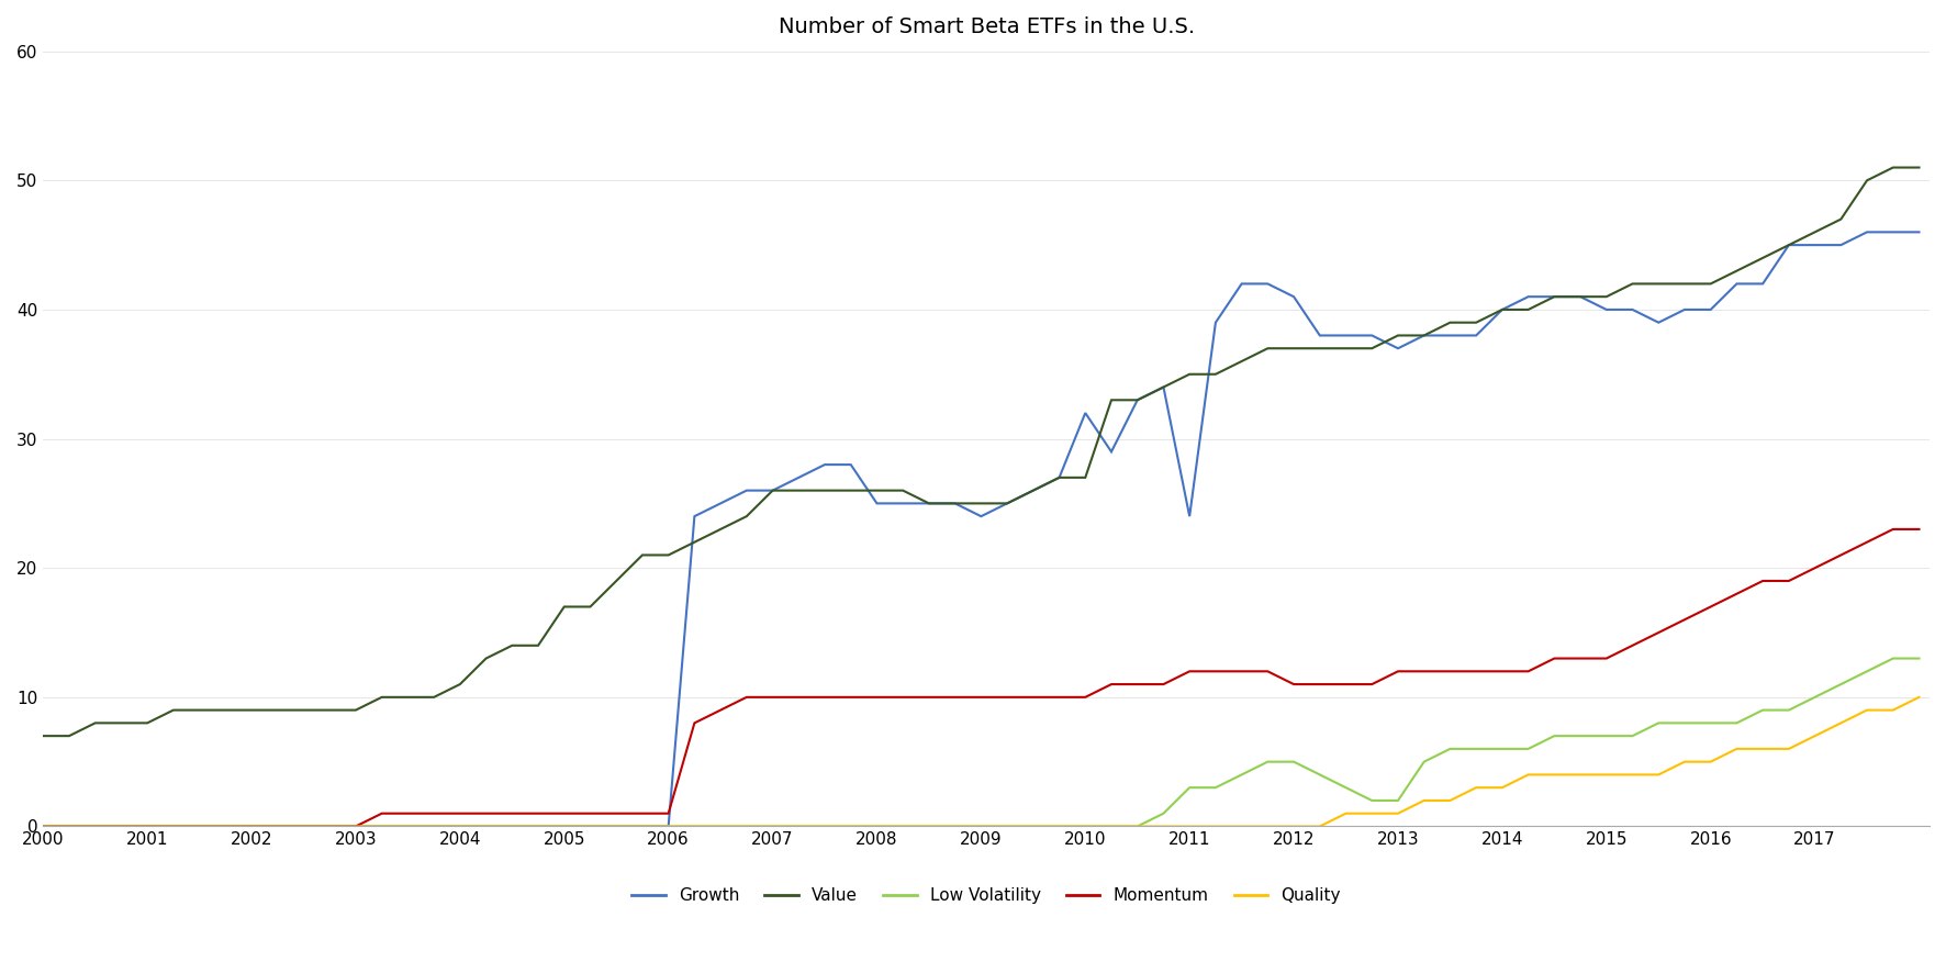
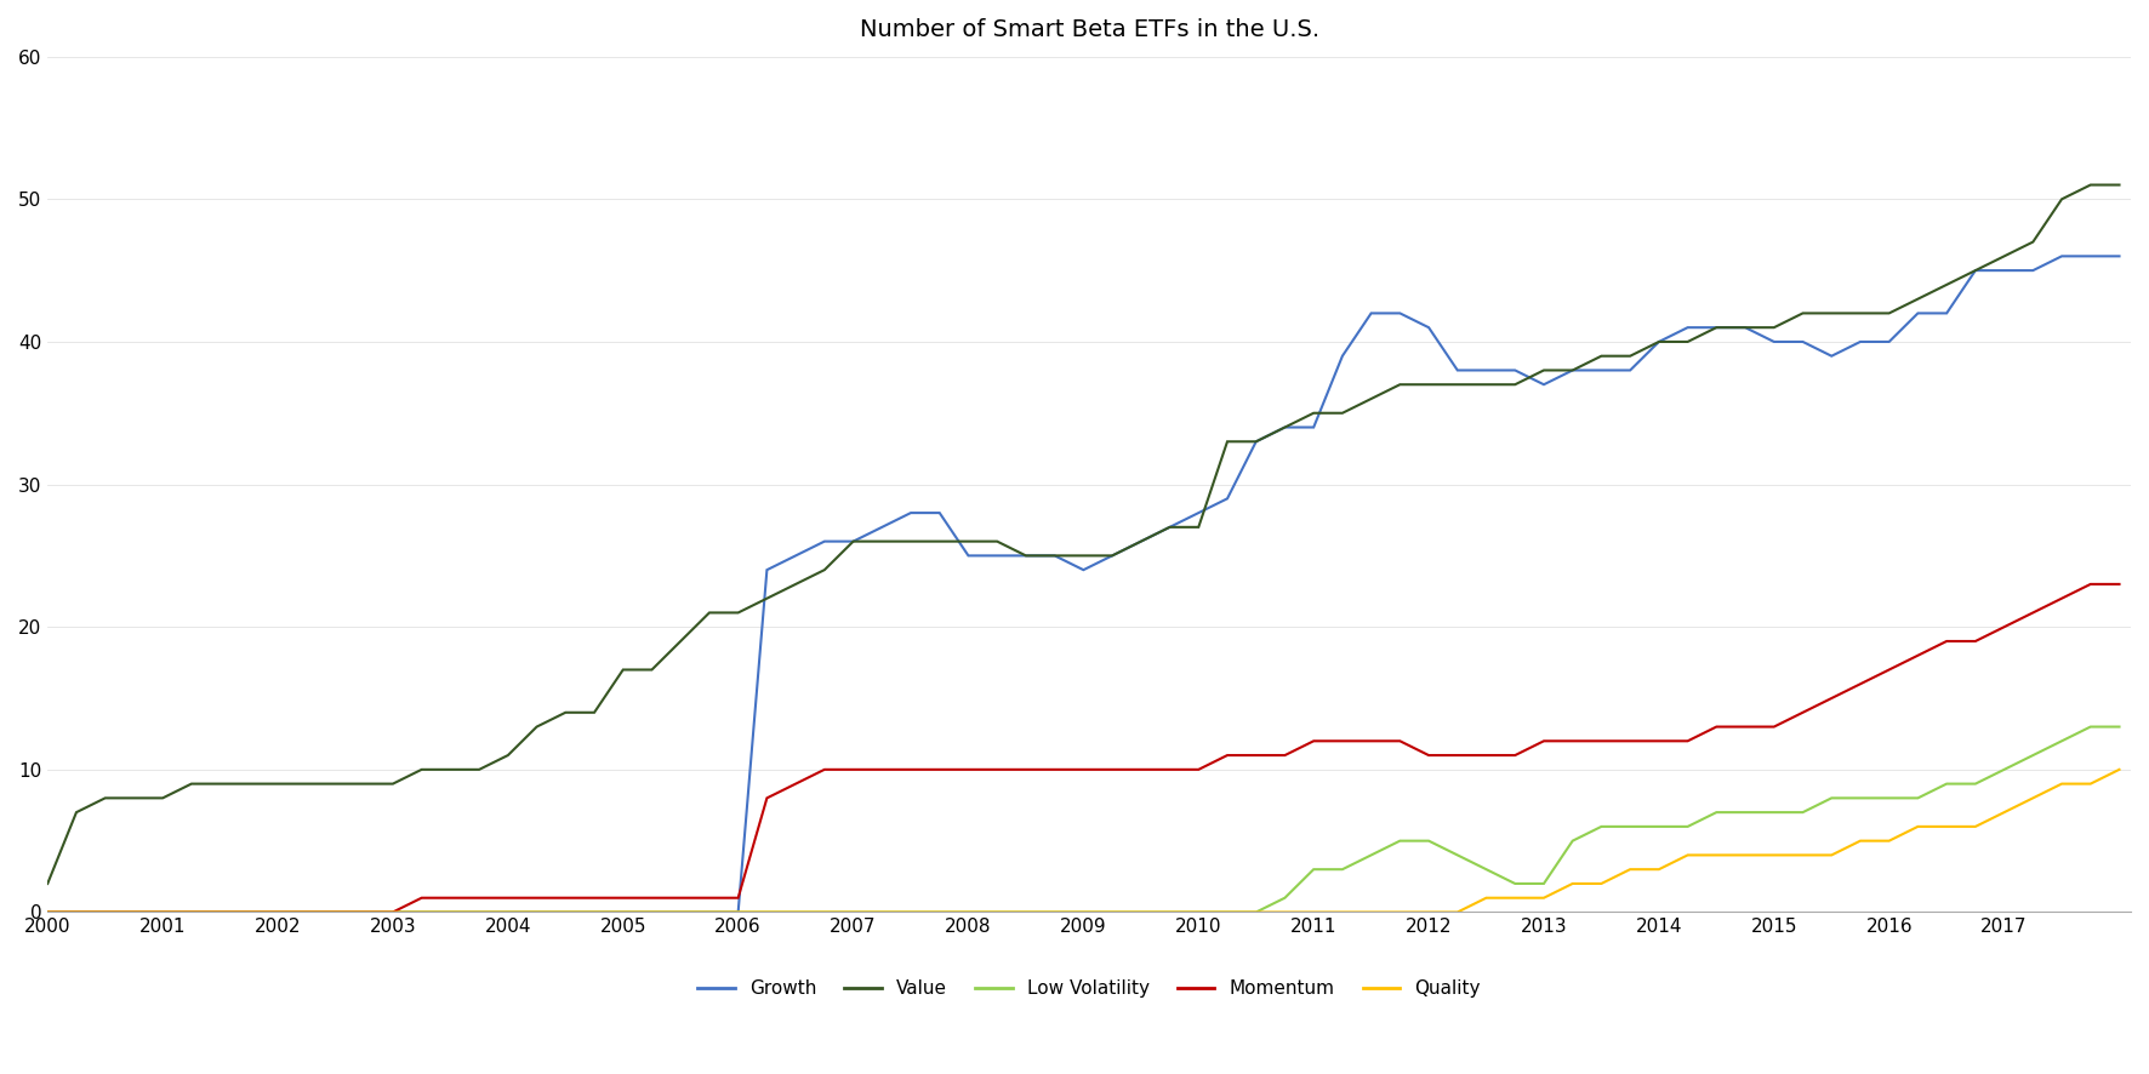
Value/2000: 7 -> 2
Growth/2010: 32 -> 28
Growth/2011: 24 -> 34
